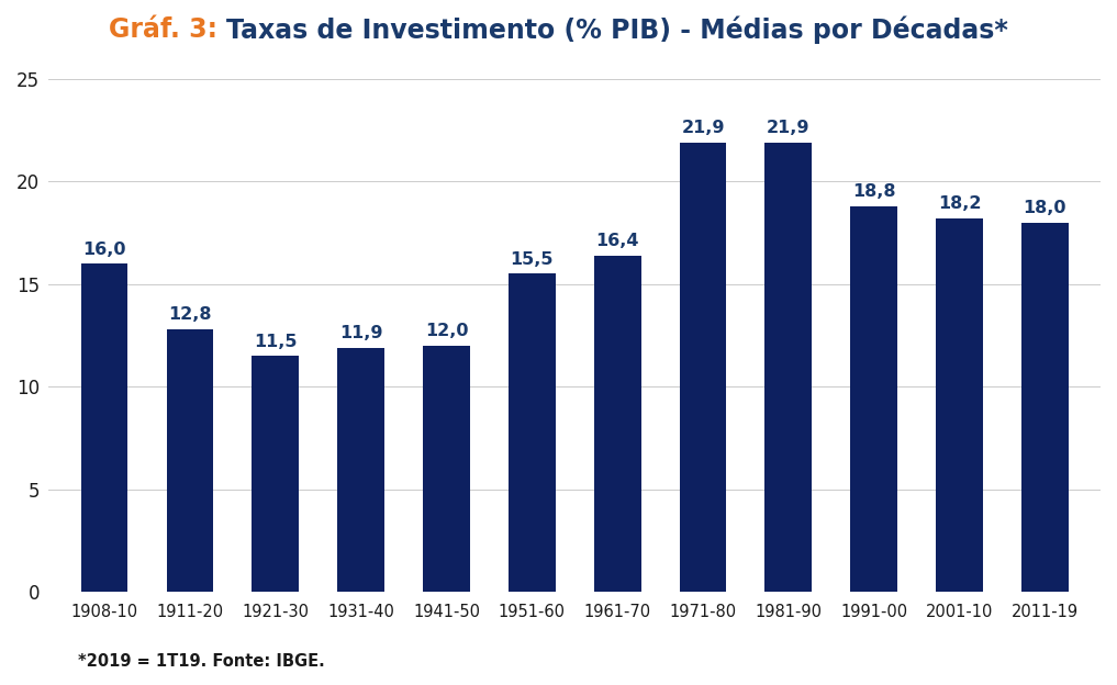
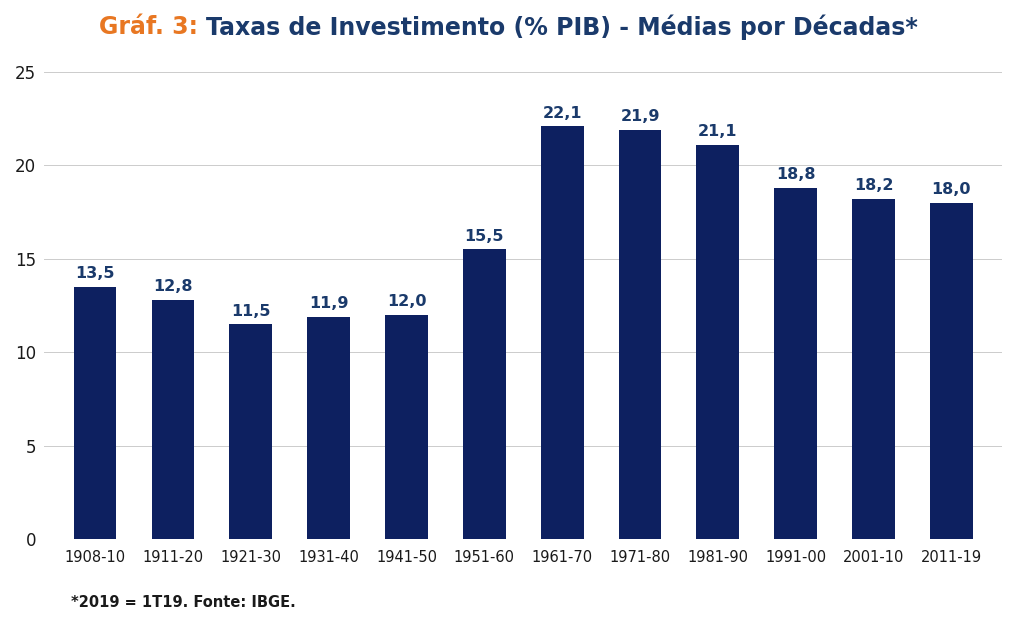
1908-10: 16,0 -> 13,5
1961-70: 16,4 -> 22,1
1981-90: 21,9 -> 21,1
